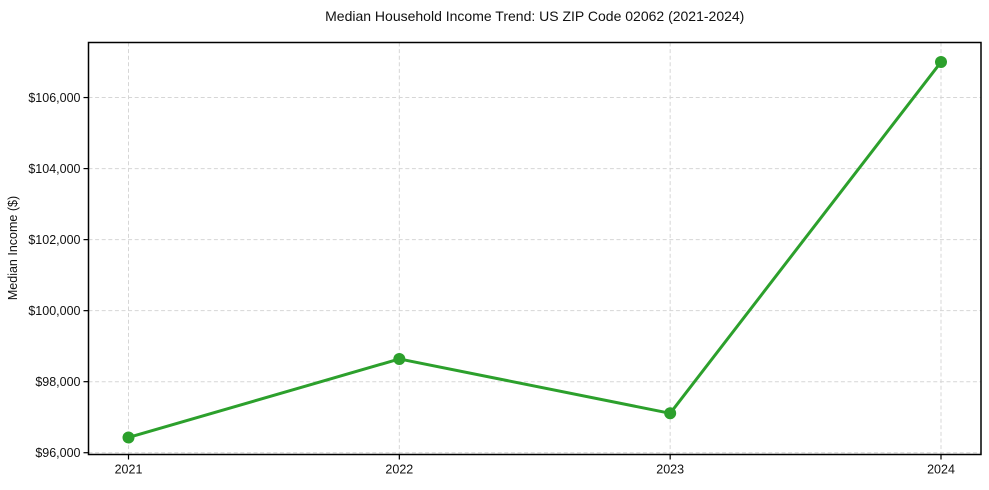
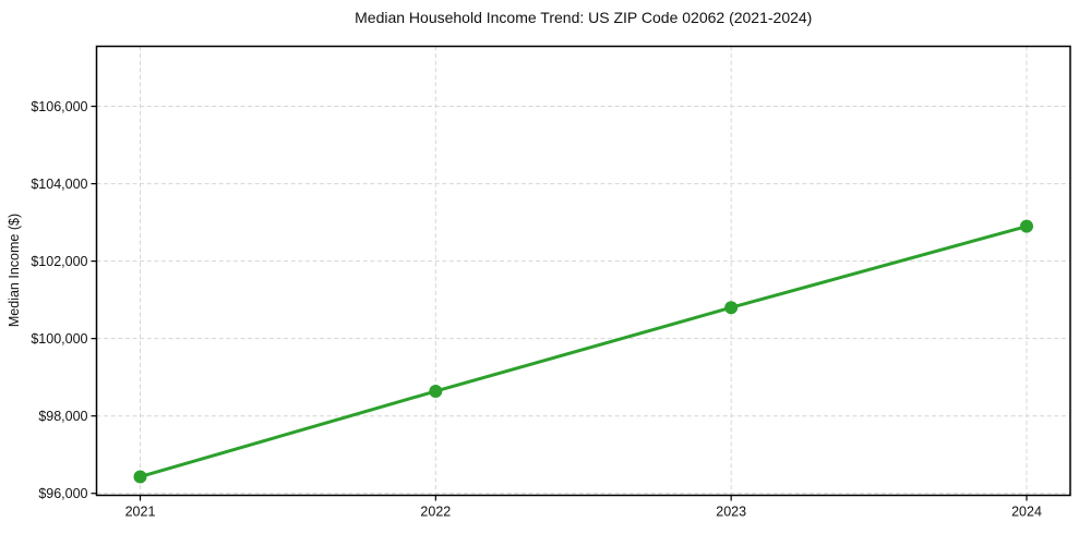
2023: $97100 -> $100800
2024: $107000 -> $102900
